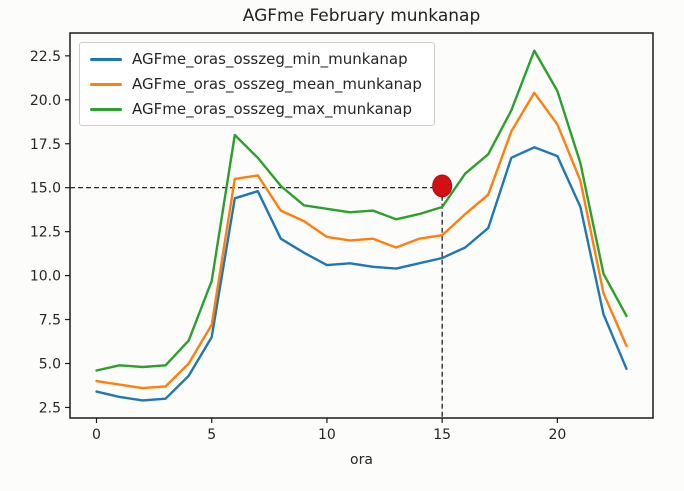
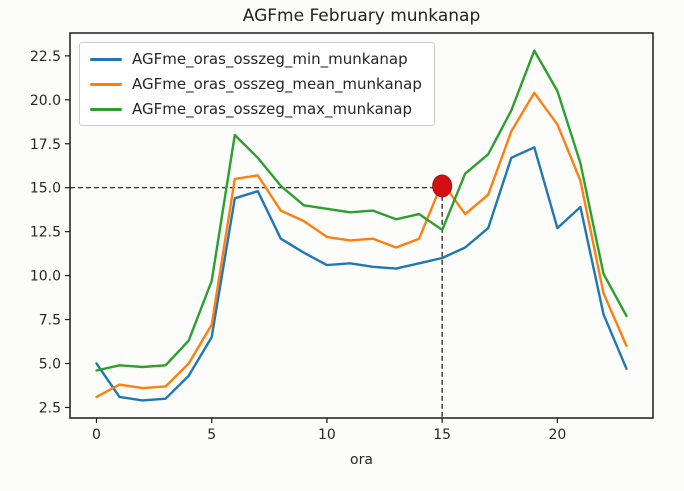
AGFme_oras_osszeg_min_munkanap/0: 3.4 -> 5.0
AGFme_oras_osszeg_mean_munkanap/0: 4.0 -> 3.1
AGFme_oras_osszeg_mean_munkanap/15: 12.3 -> 15.3
AGFme_oras_osszeg_max_munkanap/15: 13.9 -> 12.6
AGFme_oras_osszeg_min_munkanap/20: 16.8 -> 12.7
